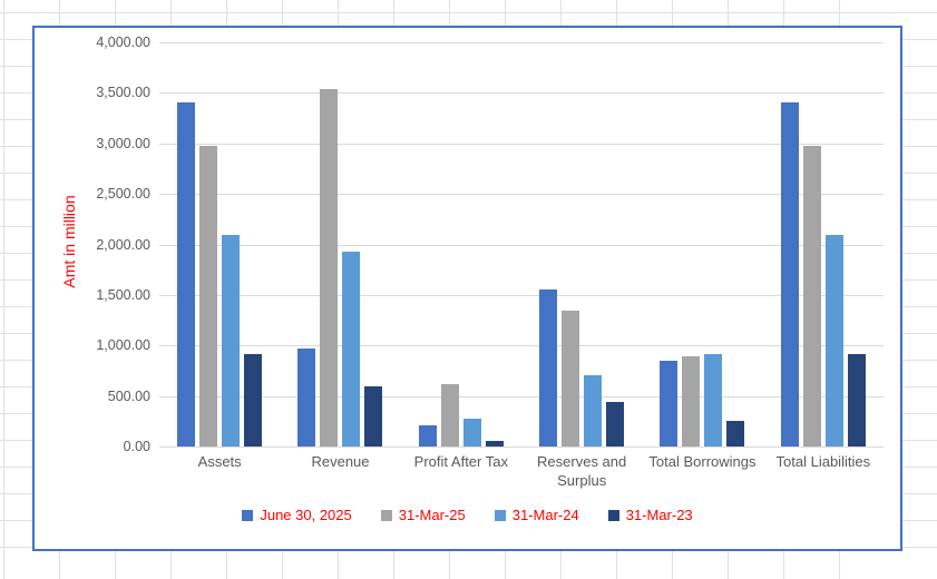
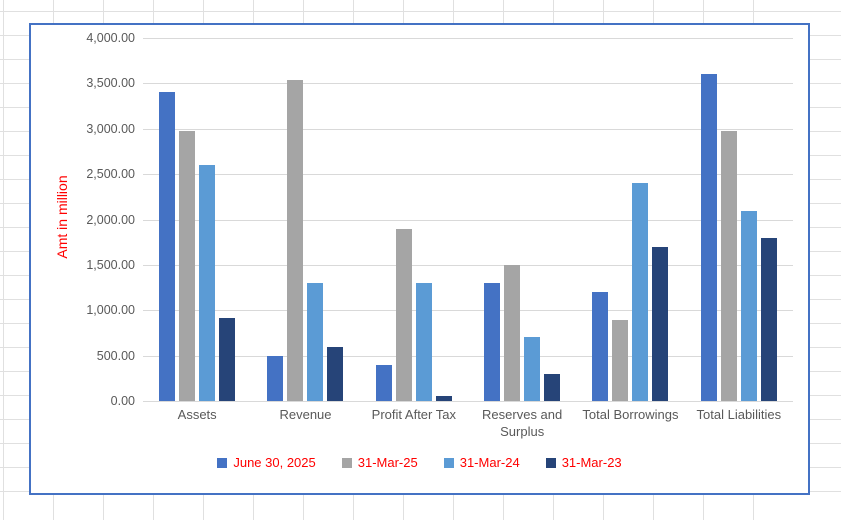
31-Mar-24/Assets: 2100 -> 2600
June 30, 2025/Revenue: 1000 -> 500
31-Mar-24/Revenue: 1900 -> 1300
June 30, 2025/Profit After Tax: 200 -> 400
31-Mar-25/Profit After Tax: 600 -> 1900
31-Mar-24/Profit After Tax: 300 -> 1300
June 30, 2025/Reserves and Surplus: 1600 -> 1300
31-Mar-25/Reserves and Surplus: 1300 -> 1500
31-Mar-23/Reserves and Surplus: 400 -> 300
June 30, 2025/Total Borrowings: 800 -> 1200
31-Mar-24/Total Borrowings: 900 -> 2400
31-Mar-23/Total Borrowings: 300 -> 1700
June 30, 2025/Total Liabilities: 3400 -> 3600
31-Mar-23/Total Liabilities: 900 -> 1800
